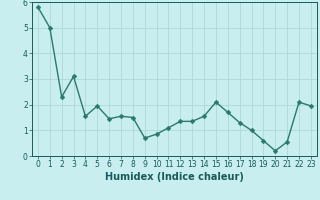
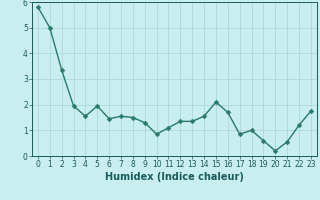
2: 2.30 -> 3.35
3: 3.10 -> 1.95
9: 0.70 -> 1.30
17: 1.30 -> 0.85
22: 2.10 -> 1.20
23: 1.95 -> 1.75
